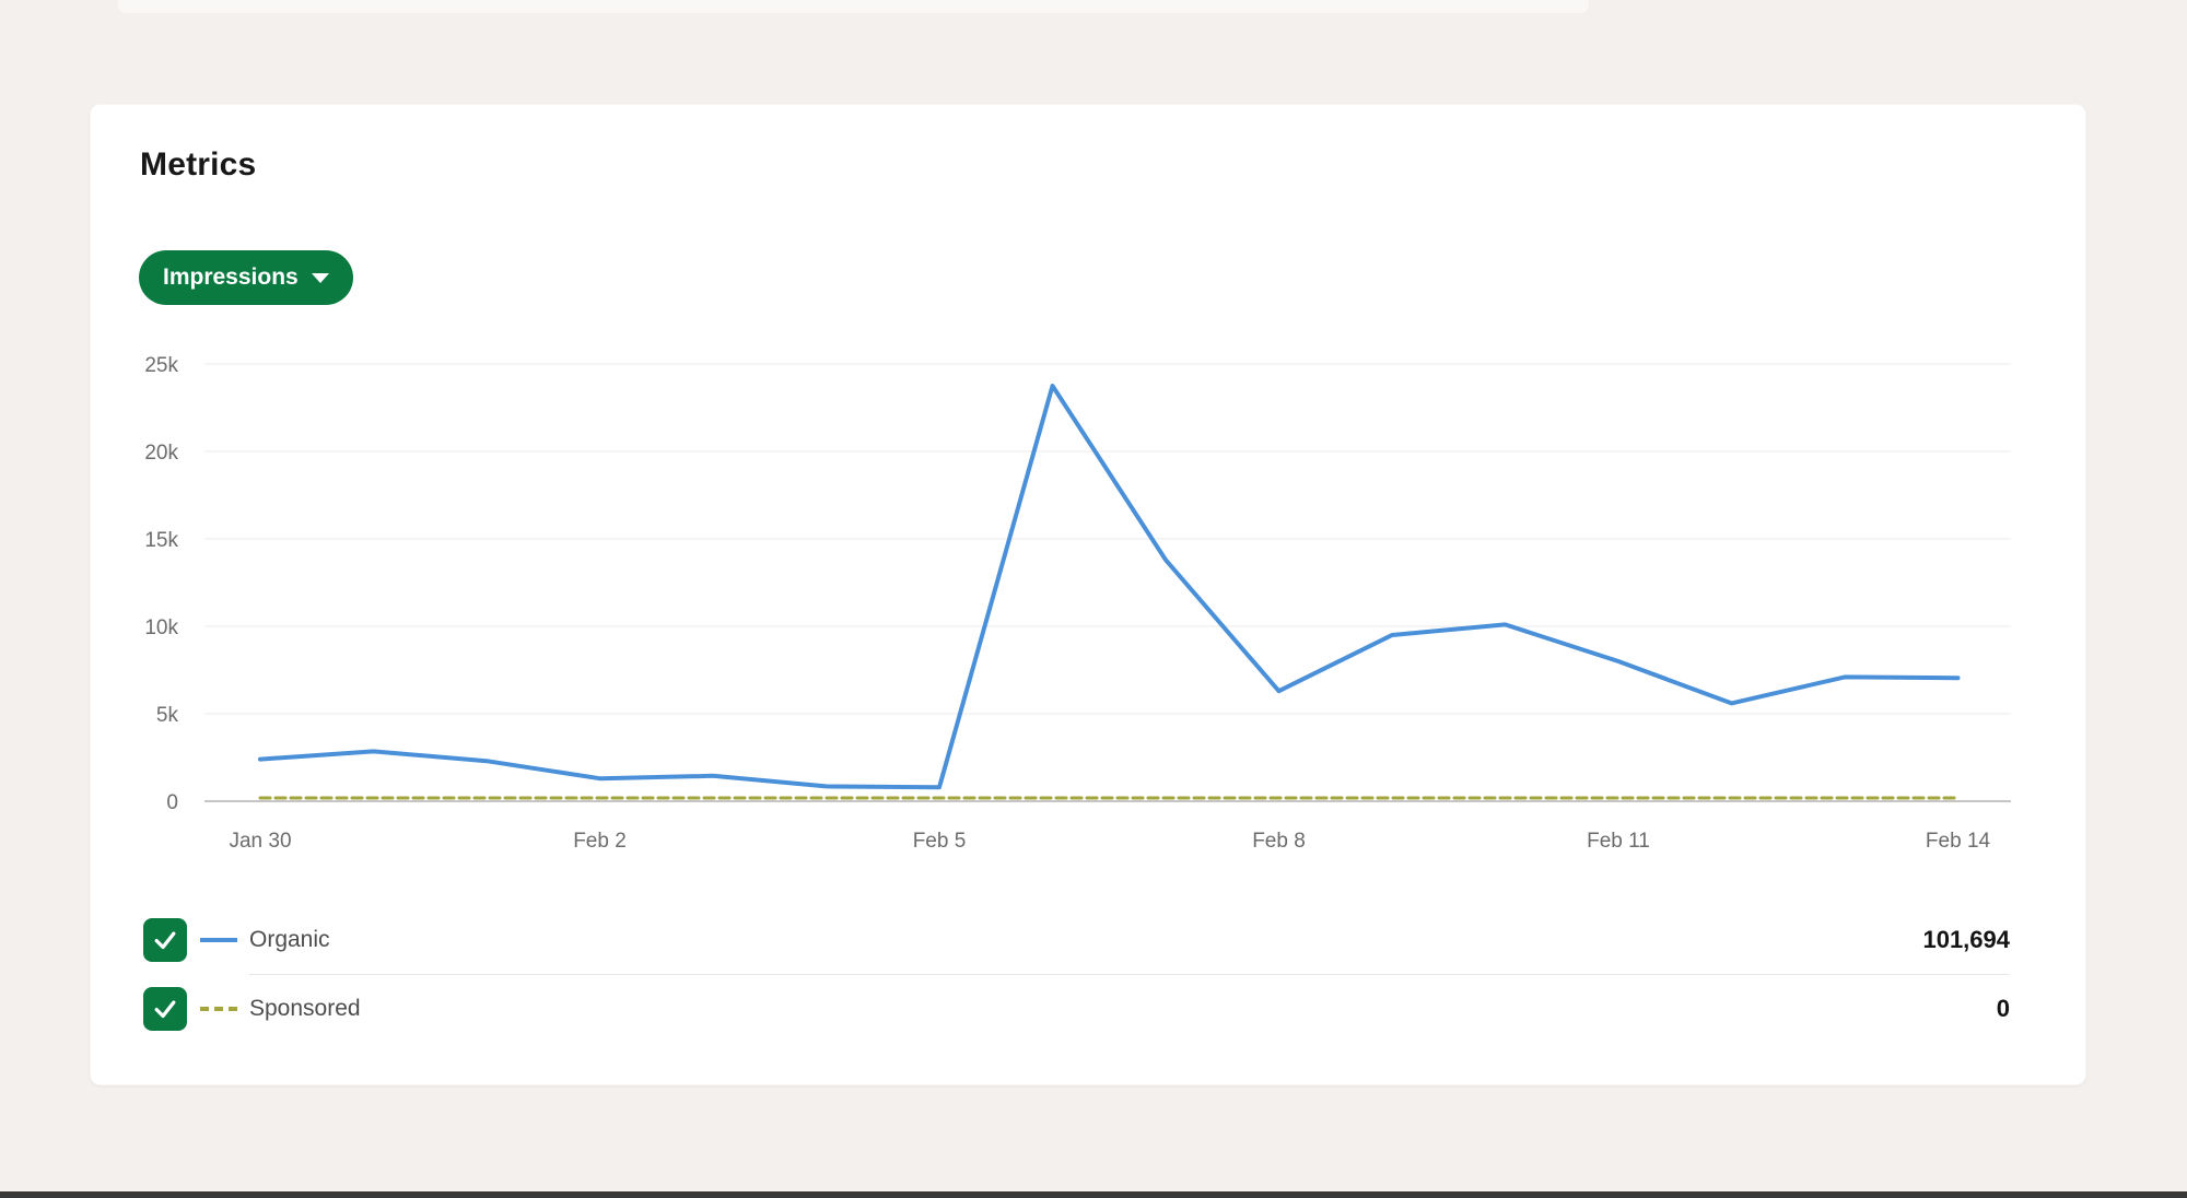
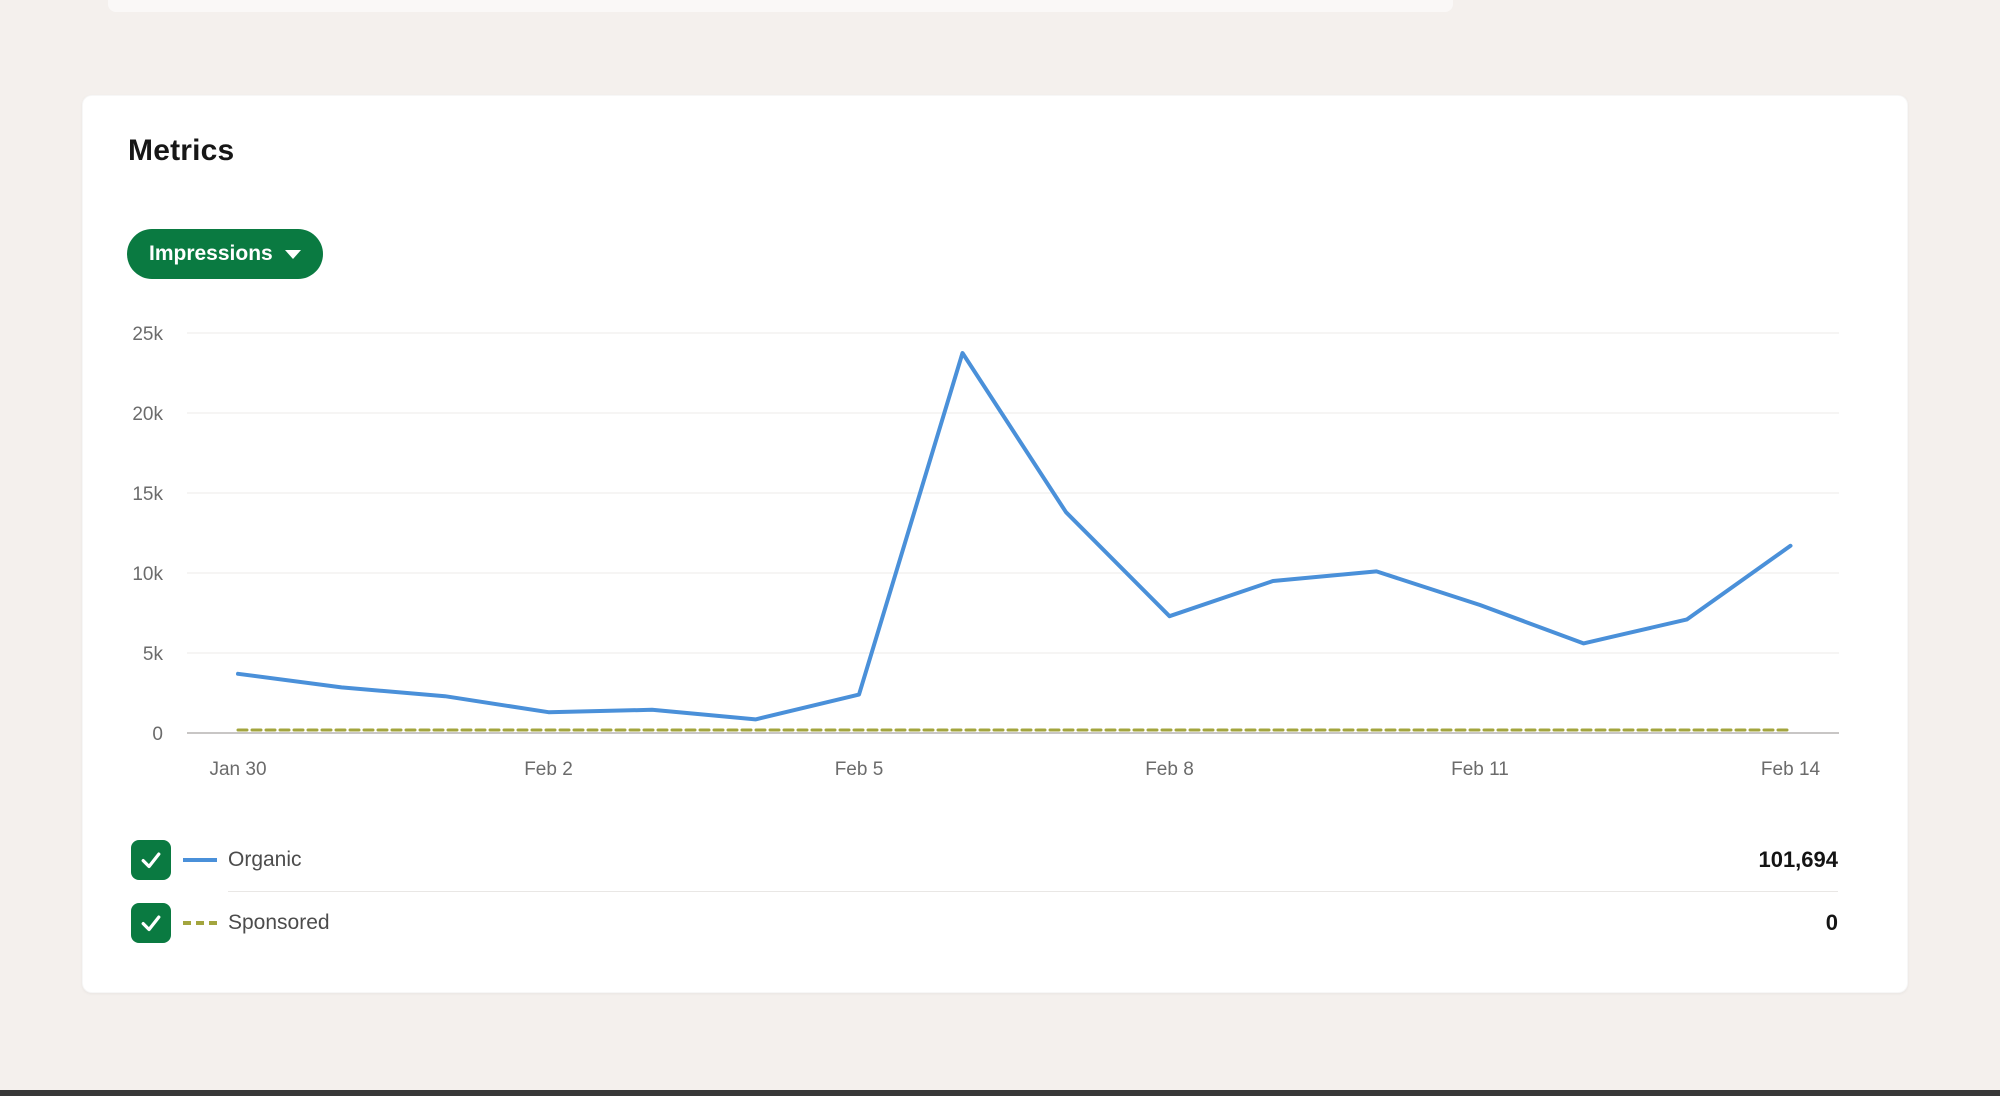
Organic/Jan 30: 2.4k -> 3.7k
Organic/Feb 5: 0.8k -> 2.4k
Organic/Feb 8: 6.3k -> 7.3k
Organic/Feb 14: 7.0k -> 11.7k
